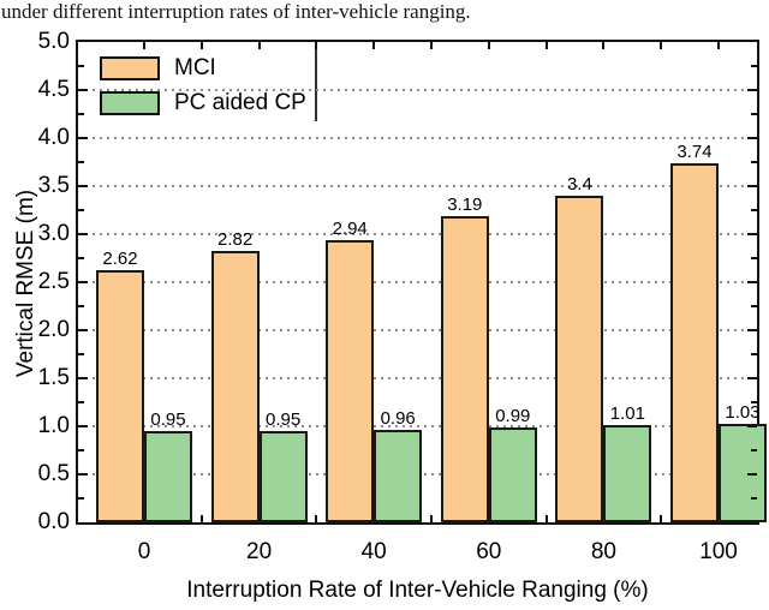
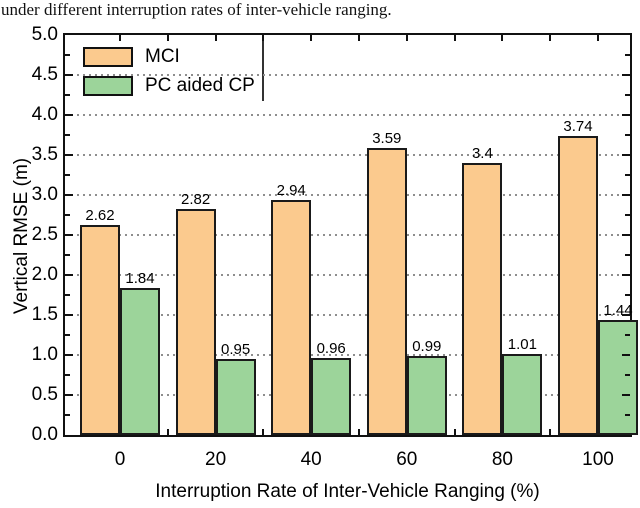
PC aided CP/0: 0.95 -> 1.84
MCI/60: 3.19 -> 3.59
PC aided CP/100: 1.03 -> 1.44
